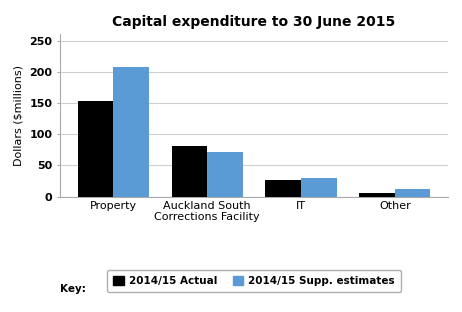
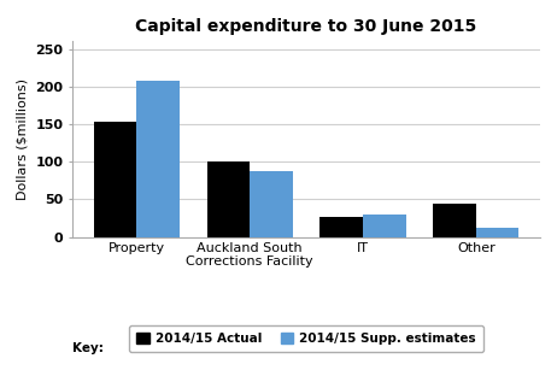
2014/15 Actual/Auckland South Corrections Facility: 81 -> 100
2014/15 Supp. estimates/Auckland South Corrections Facility: 71 -> 88
2014/15 Actual/Other: 5 -> 44
